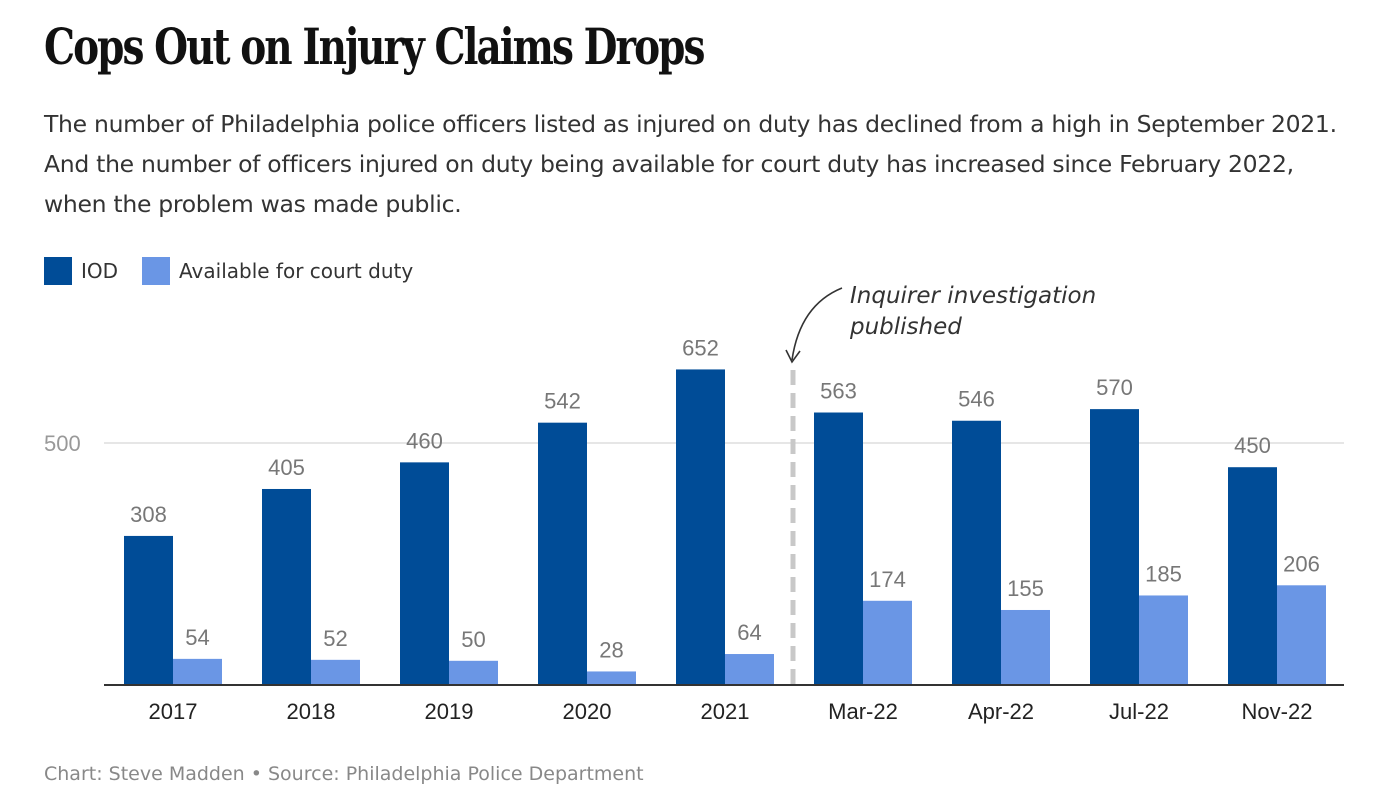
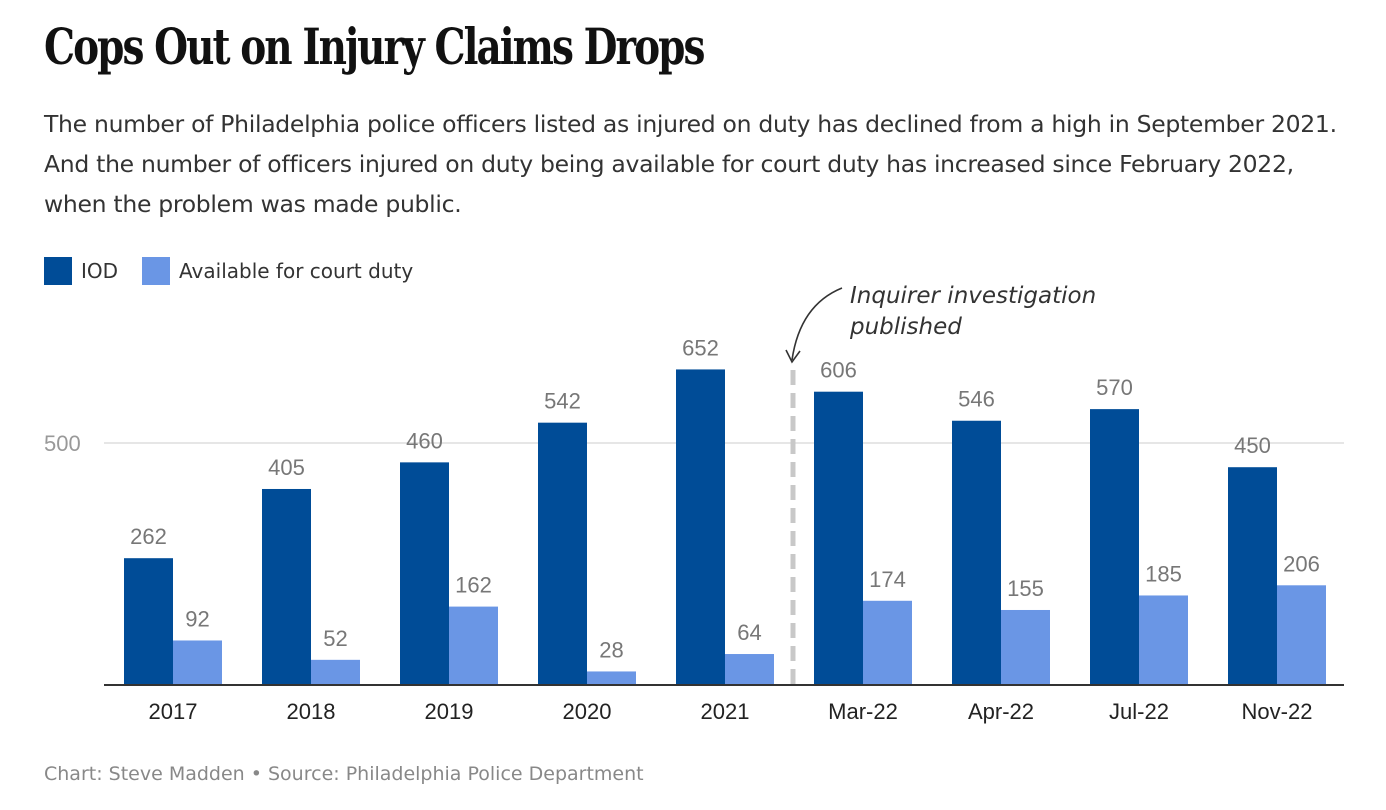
IOD/2017: 308 -> 262
Available for court duty/2017: 54 -> 92
Available for court duty/2019: 50 -> 162
IOD/Mar-22: 563 -> 606
